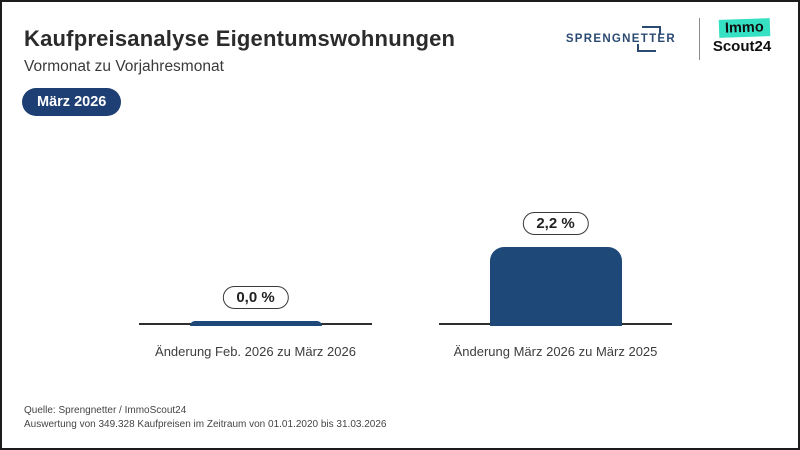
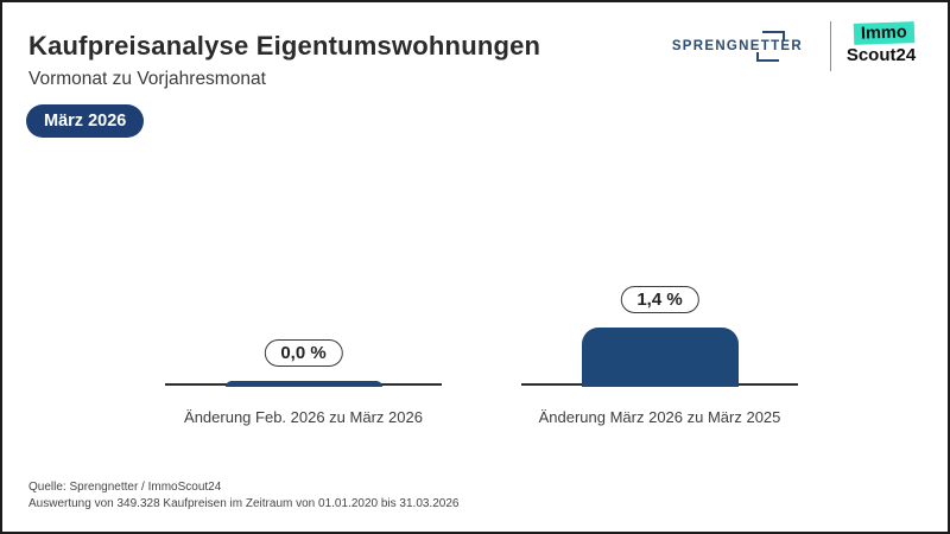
Änderung März 2026 zu März 2025: 2,2 -> 1,4
